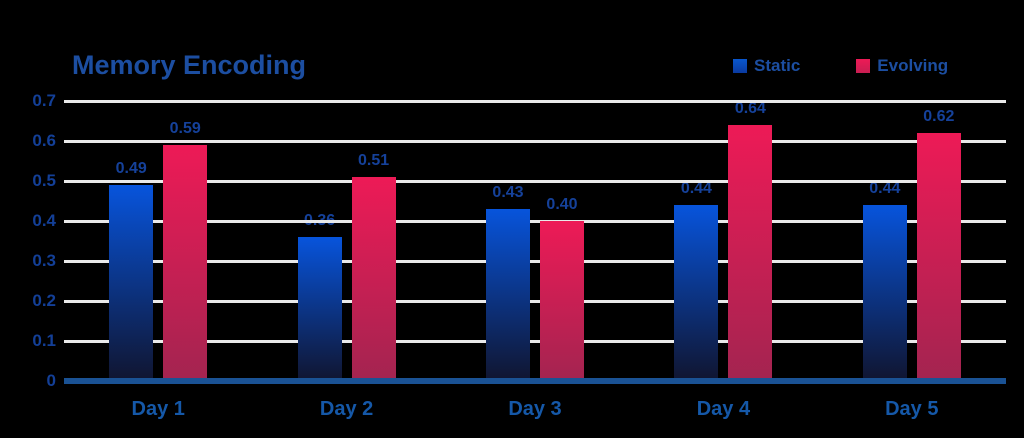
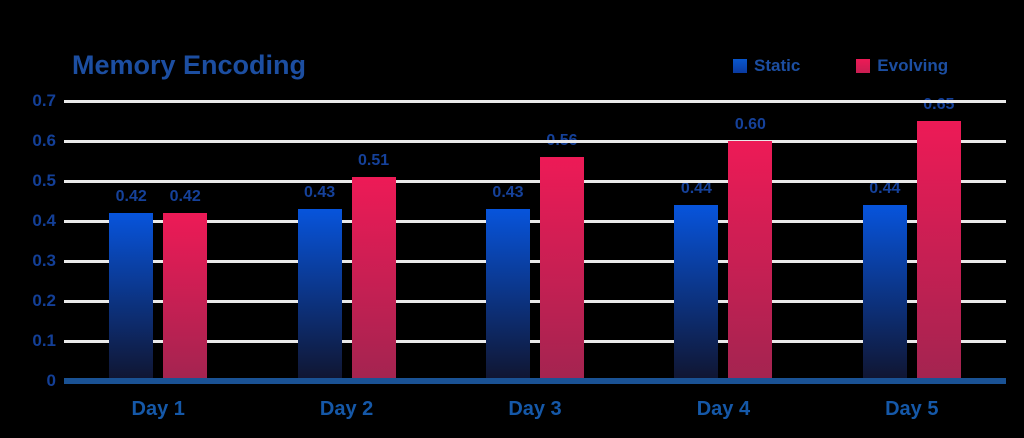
Static/Day 1: 0.49 -> 0.42
Evolving/Day 1: 0.59 -> 0.42
Static/Day 2: 0.36 -> 0.43
Evolving/Day 3: 0.40 -> 0.56
Evolving/Day 4: 0.64 -> 0.60
Evolving/Day 5: 0.62 -> 0.65
